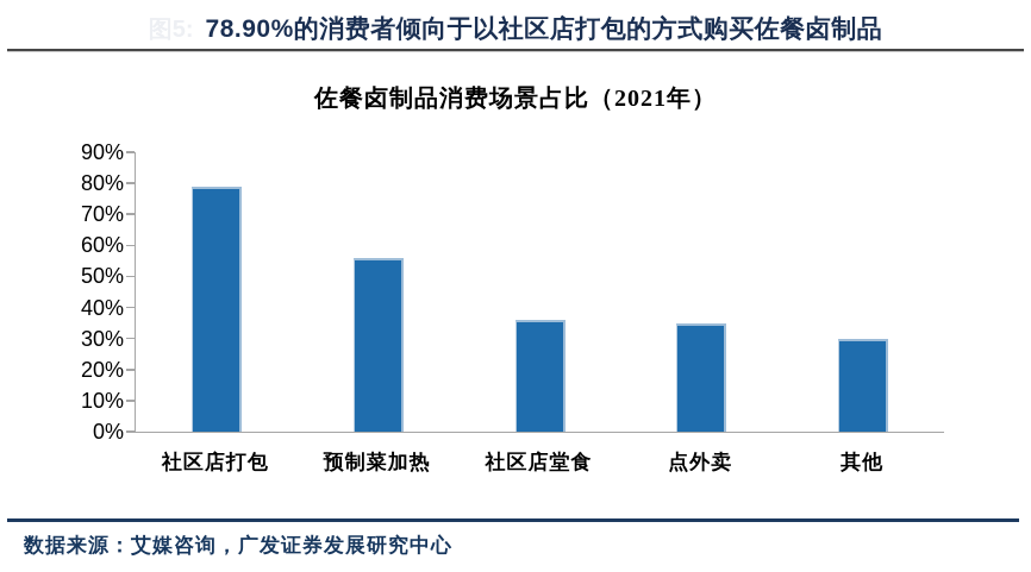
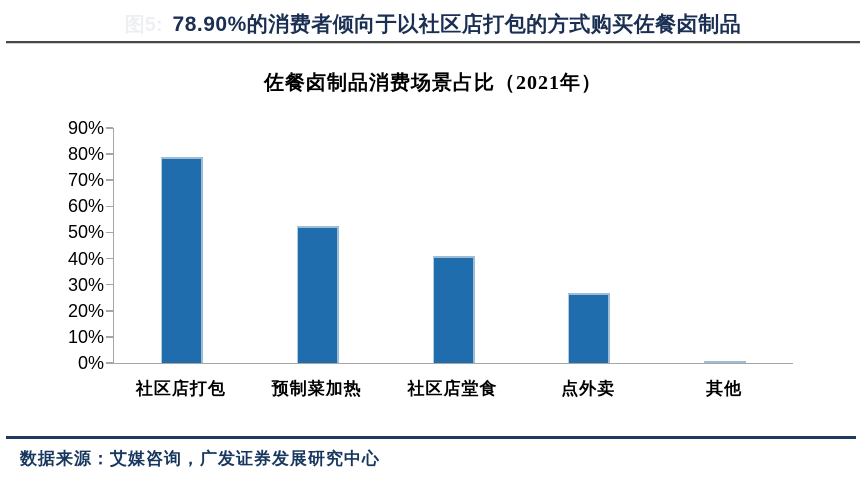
预制菜加热: 56% -> 52%
社区店堂食: 36% -> 41%
点外卖: 35% -> 27%
其他: 30% -> 1%
